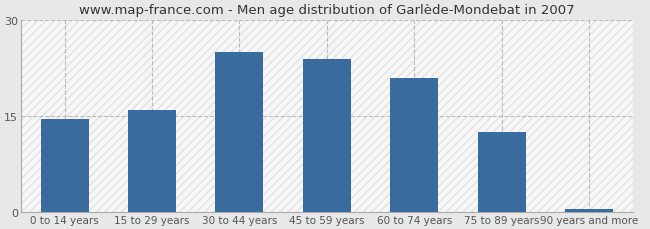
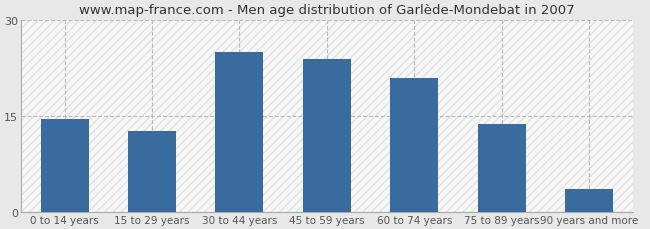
15 to 29 years: 16.0 -> 12.6
75 to 89 years: 12.5 -> 13.8
90 years and more: 0.5 -> 3.6
